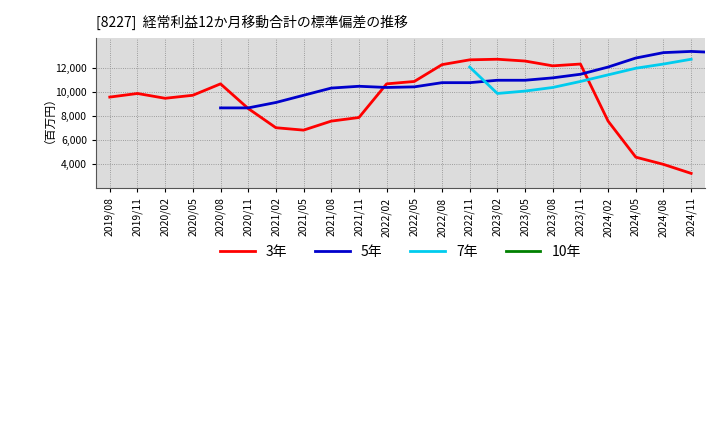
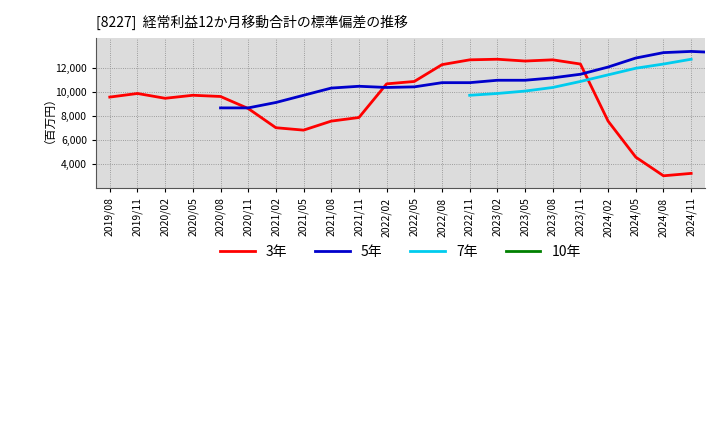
3年/2020/08: 10,700 -> 9,600
7年/2022/11: 12,100 -> 9,800
3年/2023/08: 12,200 -> 12,700
3年/2024/08: 4,000 -> 3,000
